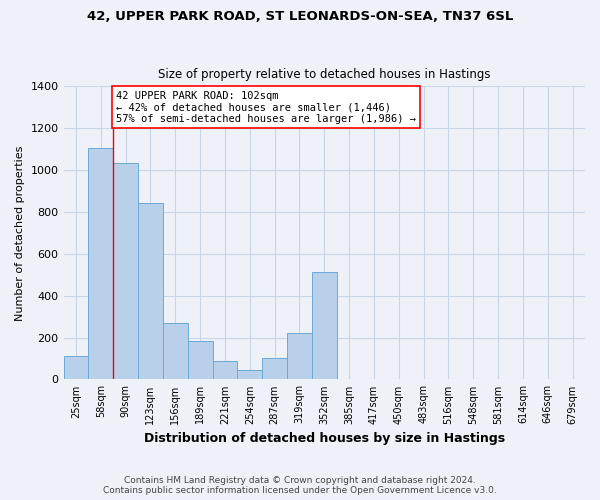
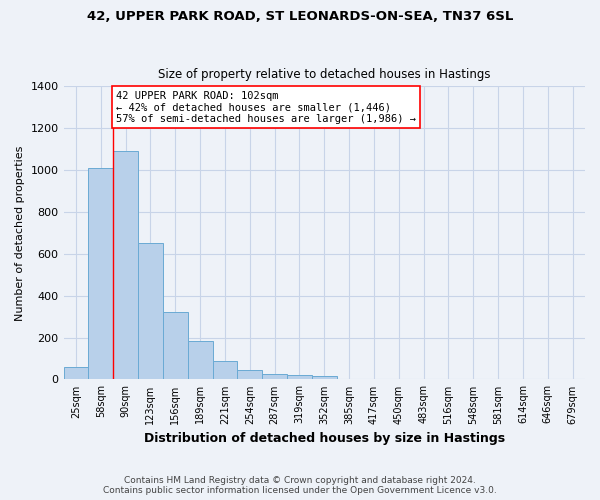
25sqm: 110 -> 60
58sqm: 1105 -> 1010
90sqm: 1035 -> 1090
123sqm: 845 -> 650
156sqm: 270 -> 320
287sqm: 100 -> 28
319sqm: 220 -> 22
352sqm: 515 -> 15
